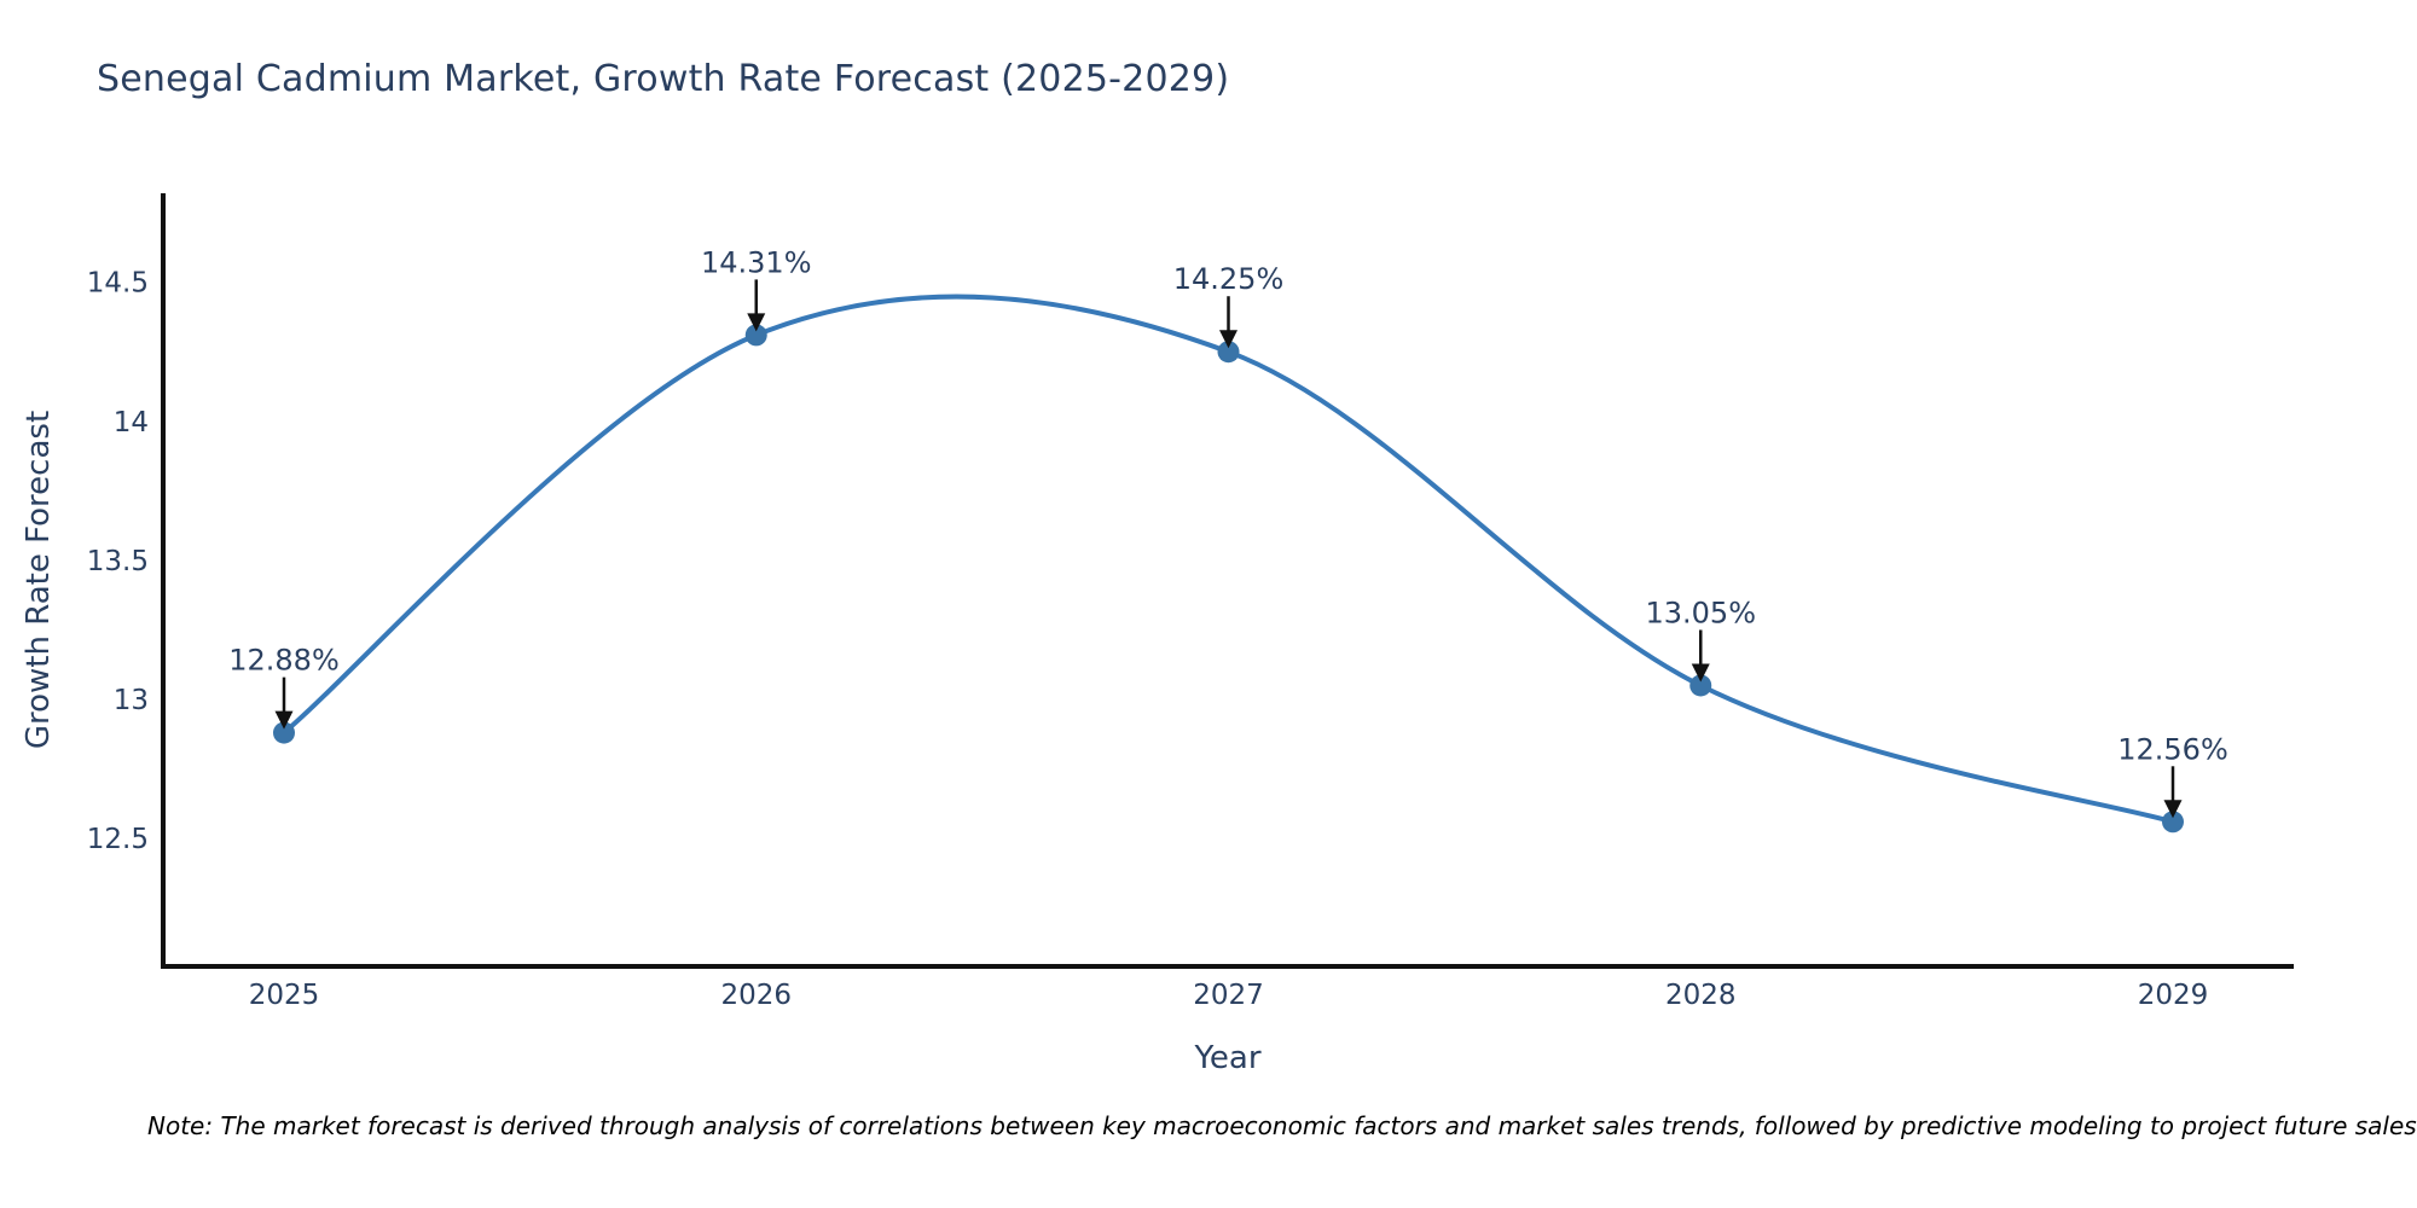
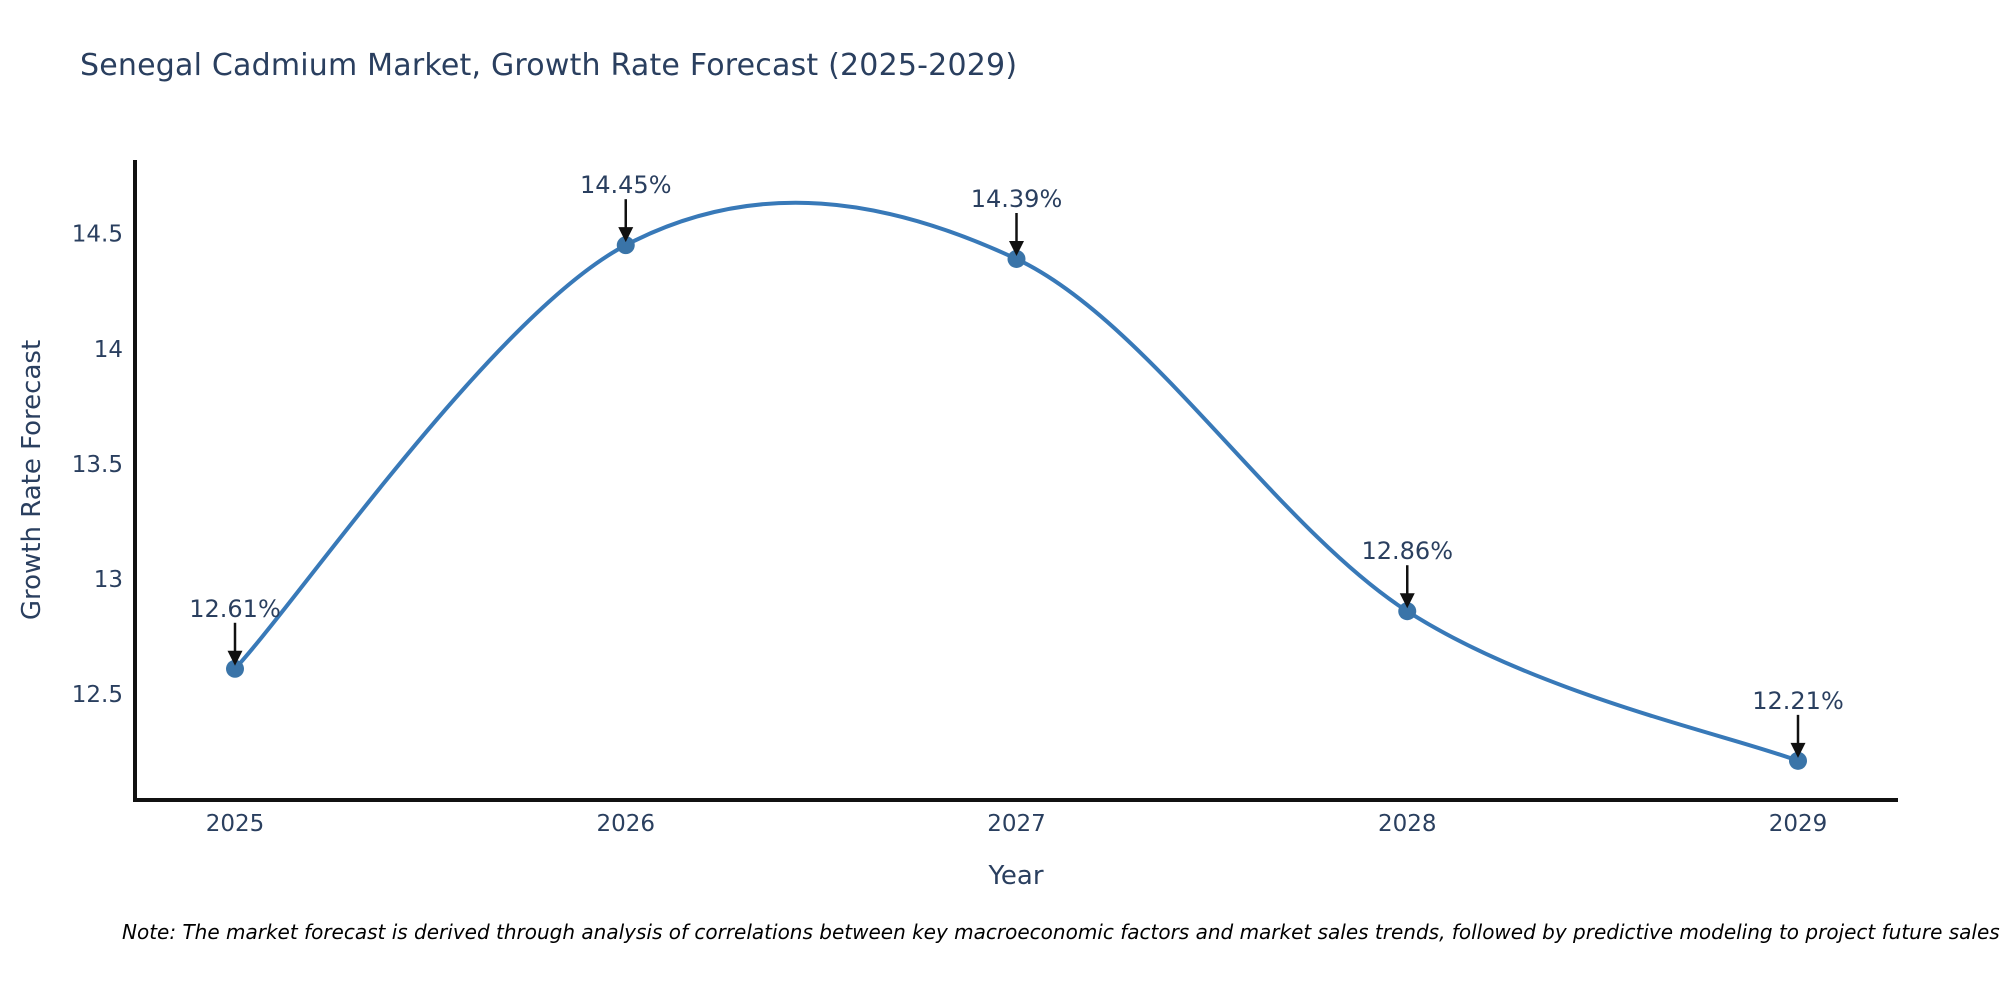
2025: 12.88% -> 12.61%
2026: 14.31% -> 14.45%
2027: 14.25% -> 14.39%
2028: 13.05% -> 12.86%
2029: 12.56% -> 12.21%
